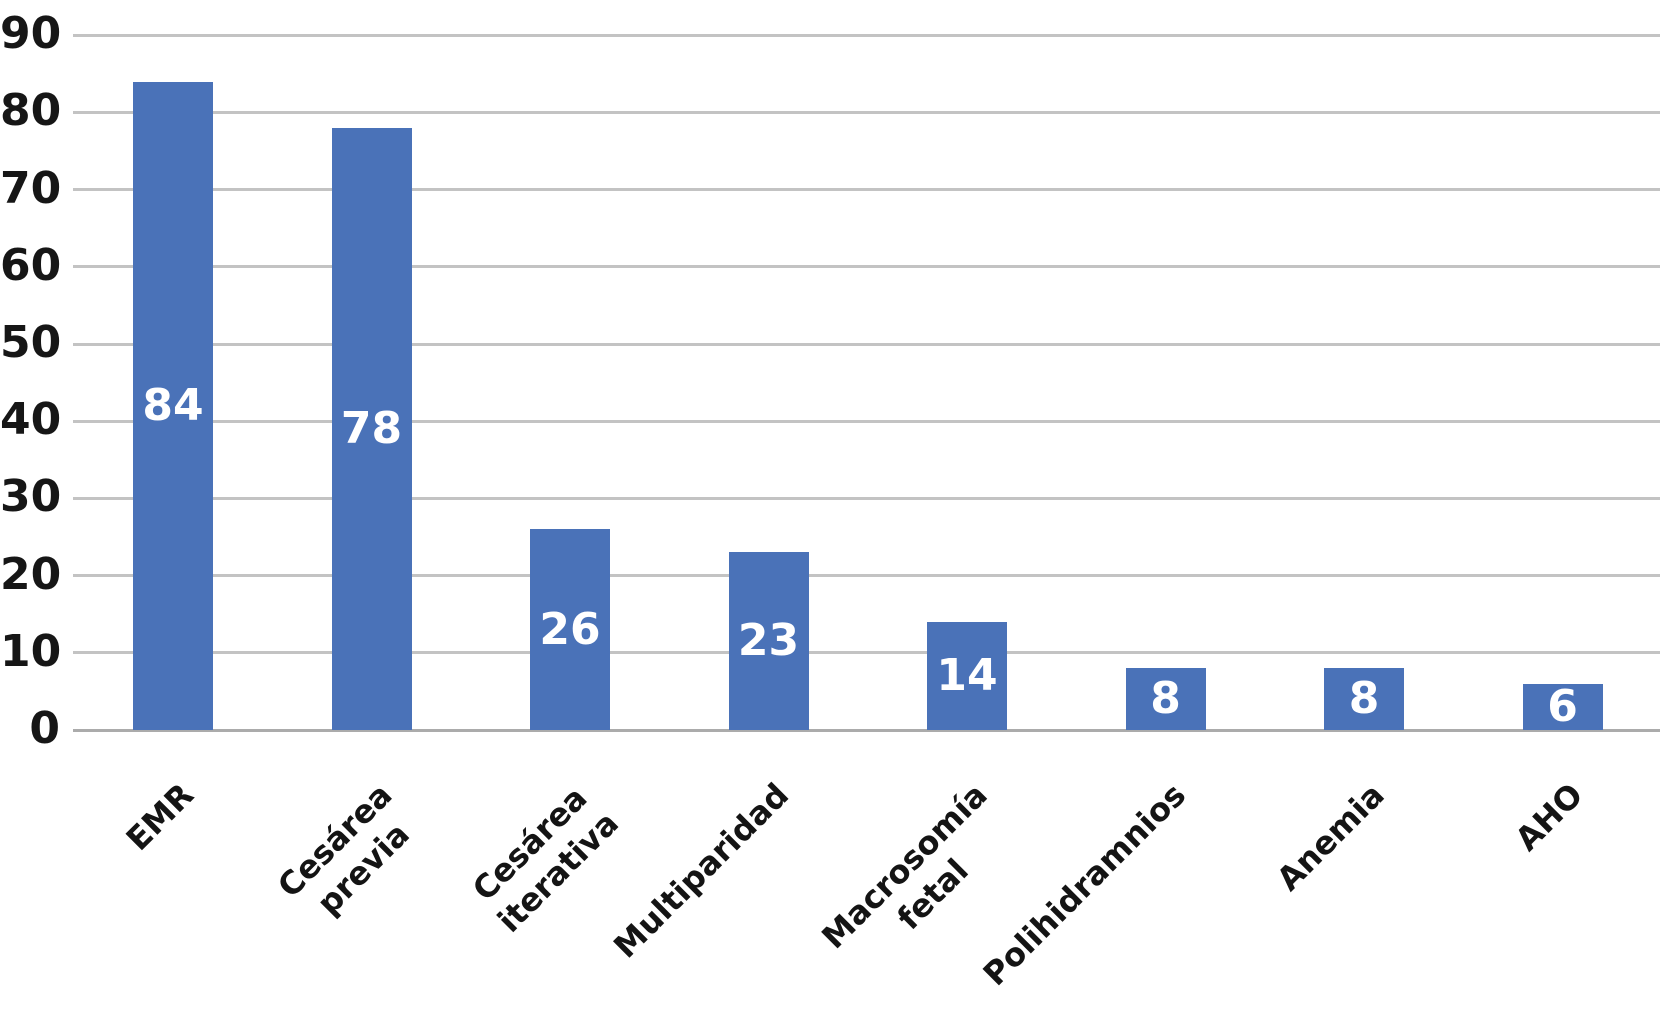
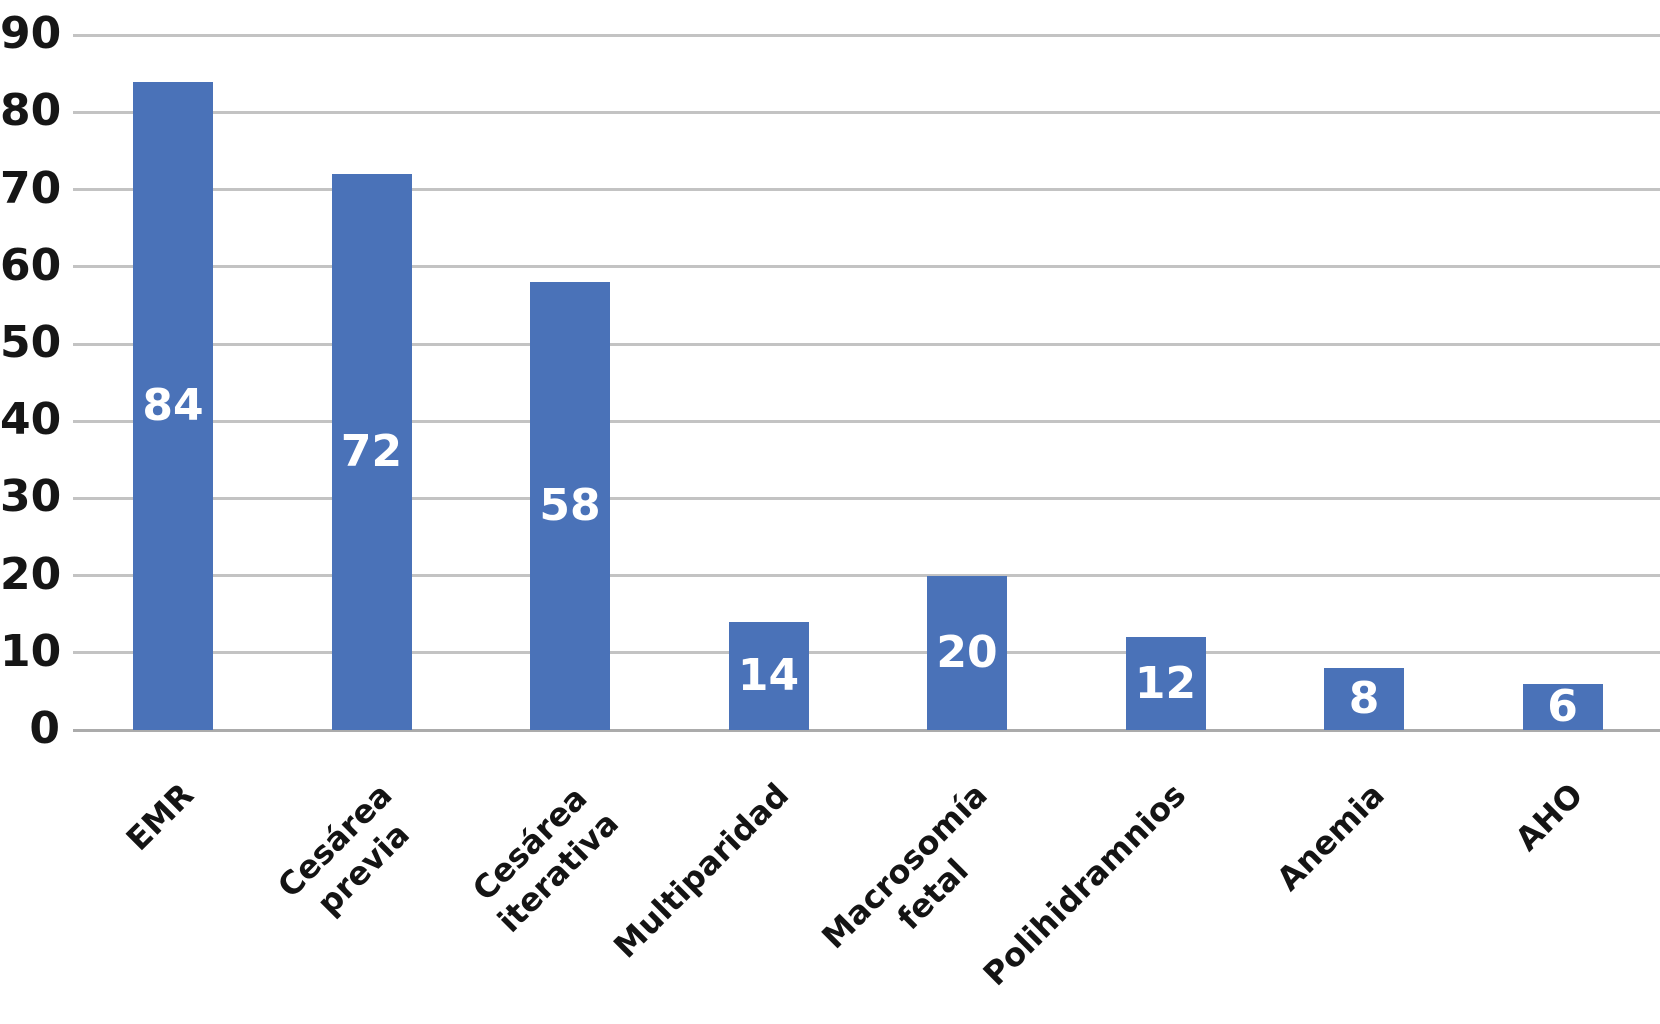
Cesárea previa: 78 -> 72
Cesárea iterativa: 26 -> 58
Multiparidad: 23 -> 14
Macrosomía fetal: 14 -> 20
Polihidramnios: 8 -> 12
